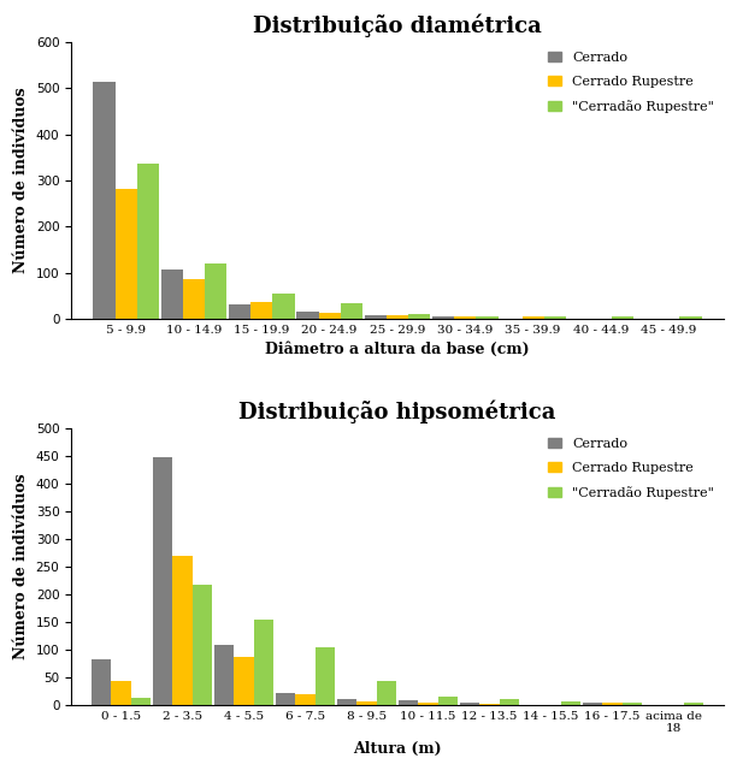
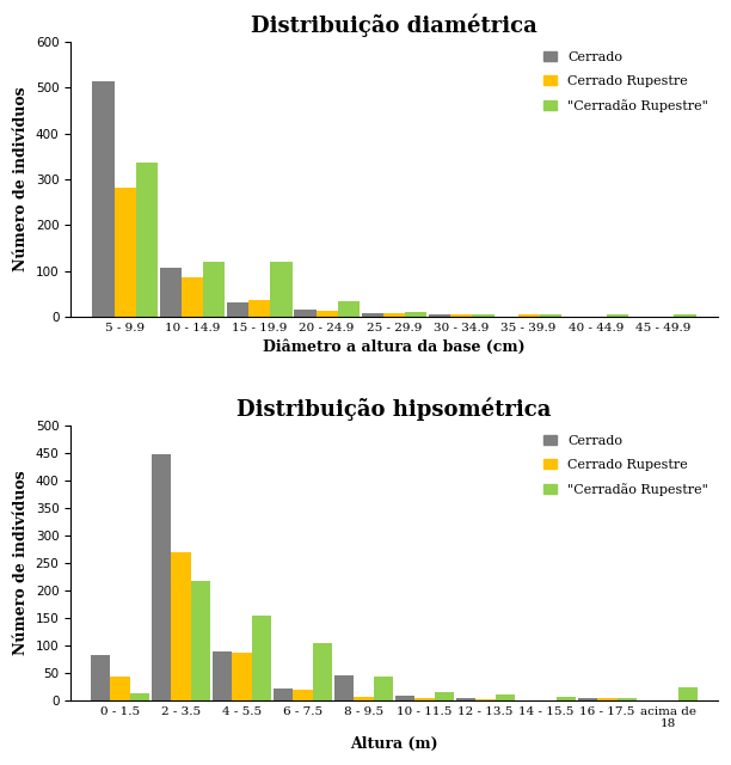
Distribuição diamétrica/"Cerradão Rupestre"/15 - 19.9: 56 -> 120
Distribuição hipsométrica/Cerrado/4 - 5.5: 109 -> 90
Distribuição hipsométrica/Cerrado/8 - 9.5: 10 -> 45
Distribuição hipsométrica/"Cerradão Rupestre"/acima de 18: 4 -> 25
